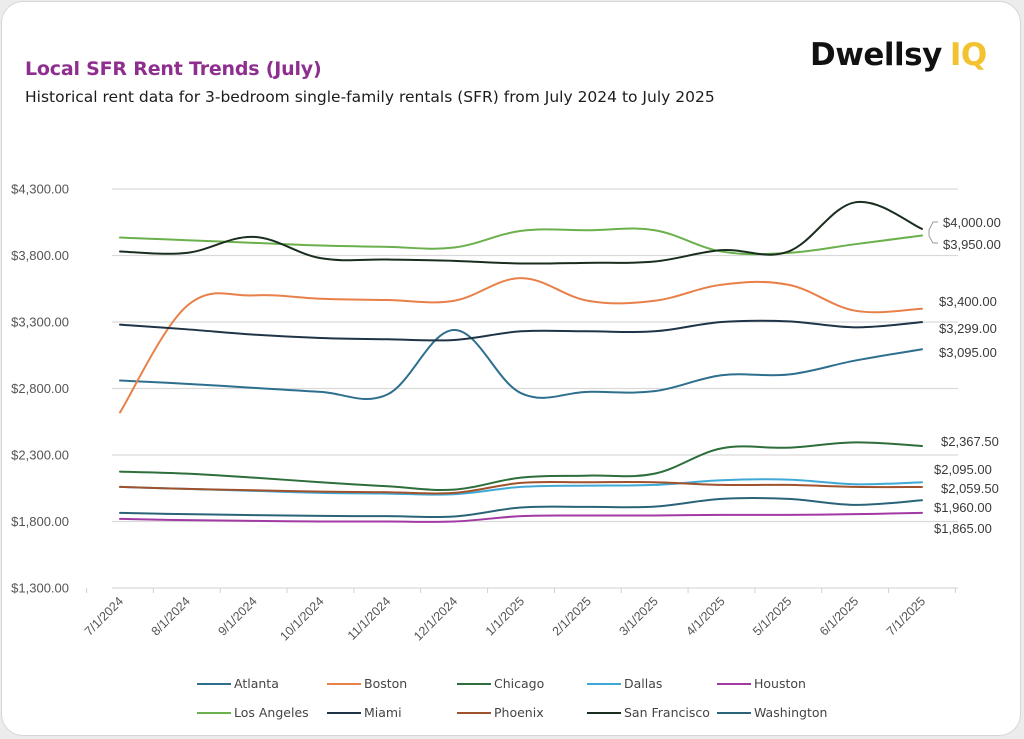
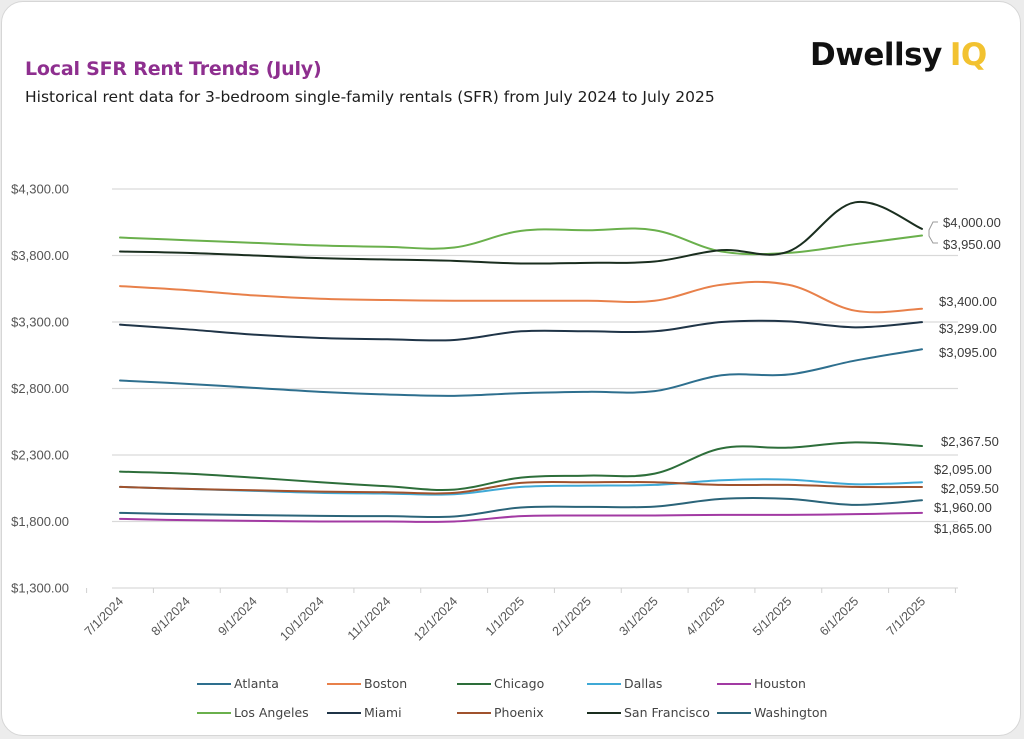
Boston/7/1/2024: $2620 -> $3570
Boston/8/1/2024: $3420 -> $3540
San Francisco/9/1/2024: $3940 -> $3800
Atlanta/12/1/2024: $3240 -> $2740
Boston/1/1/2025: $3630 -> $3460
